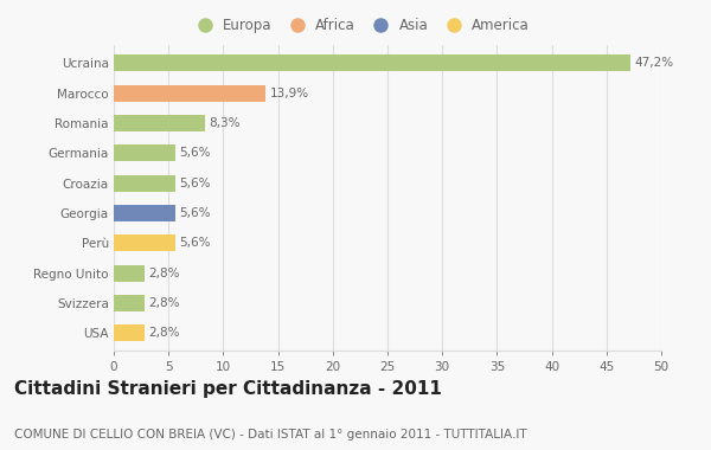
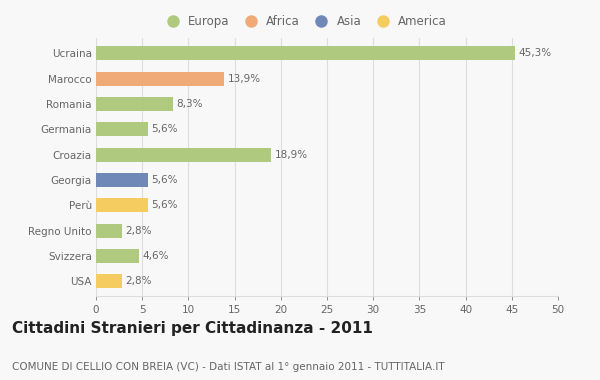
Ucraina: 47,2% -> 45,3%
Croazia: 5,6% -> 18,9%
Svizzera: 2,8% -> 4,6%
